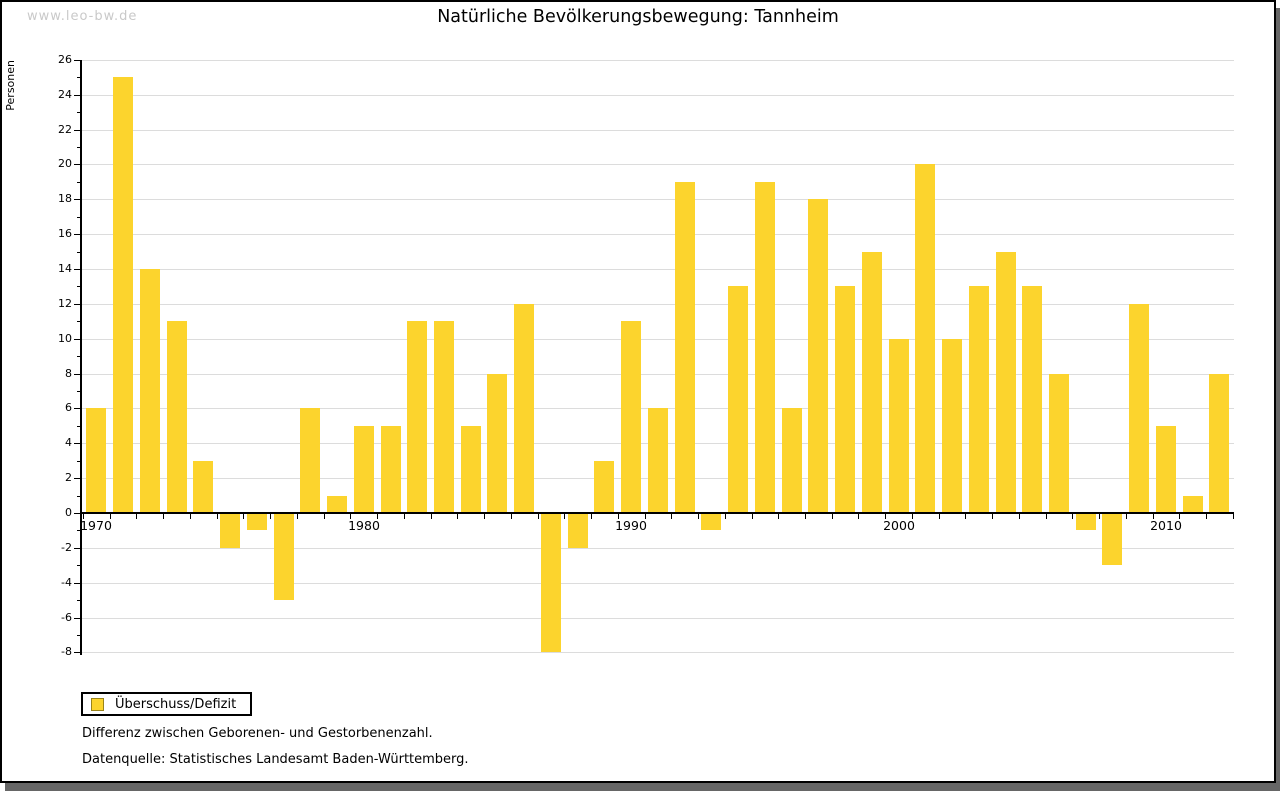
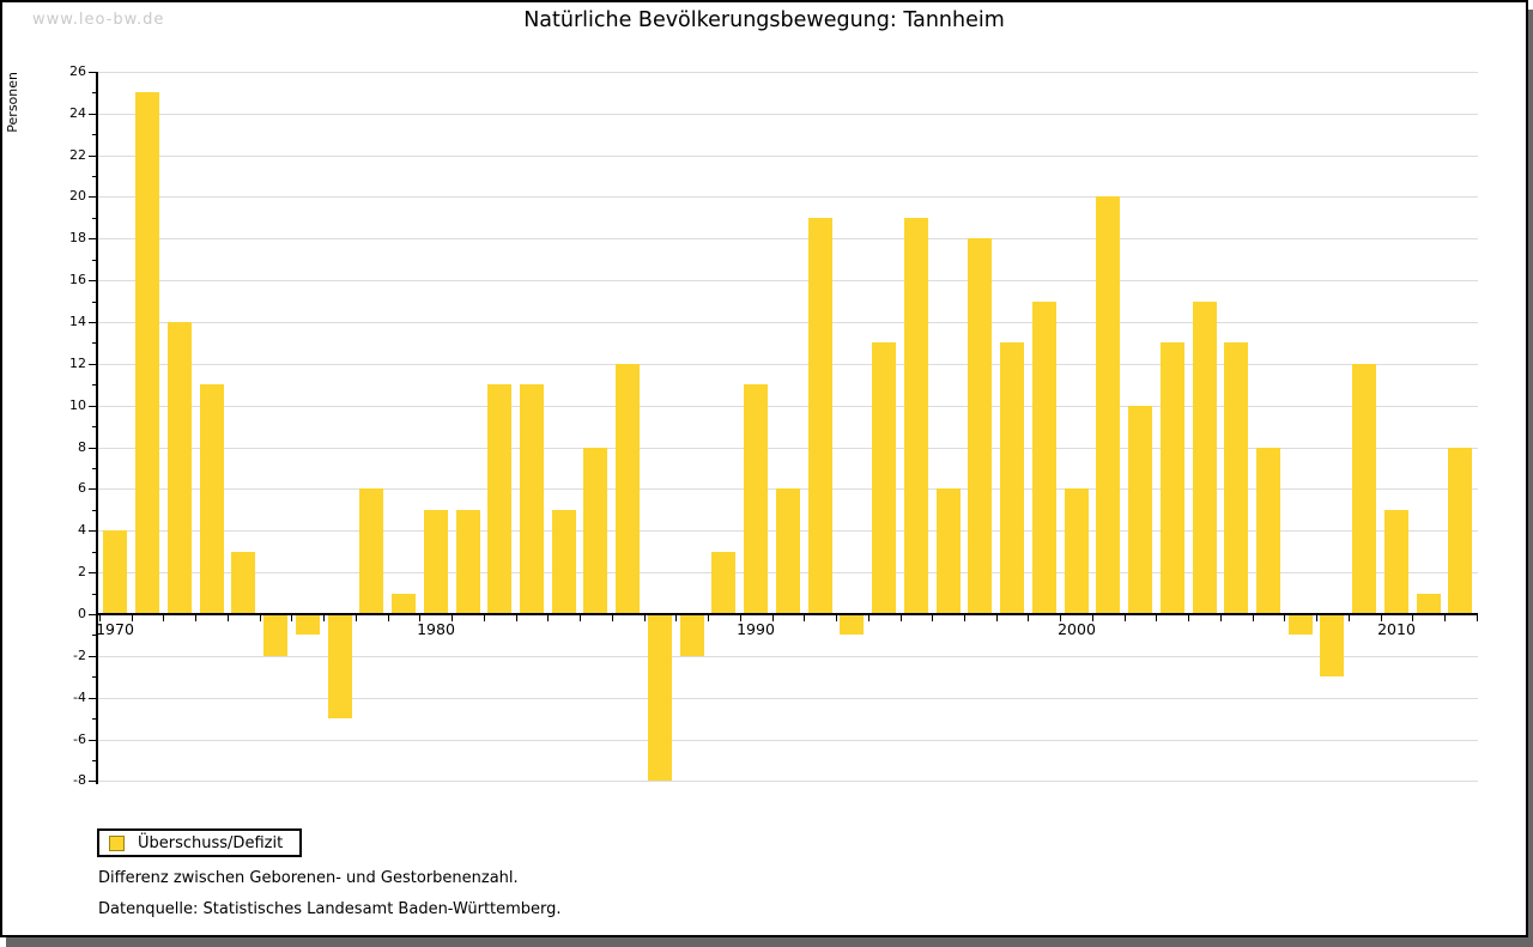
1970: 6 -> 4
2000: 10 -> 6
